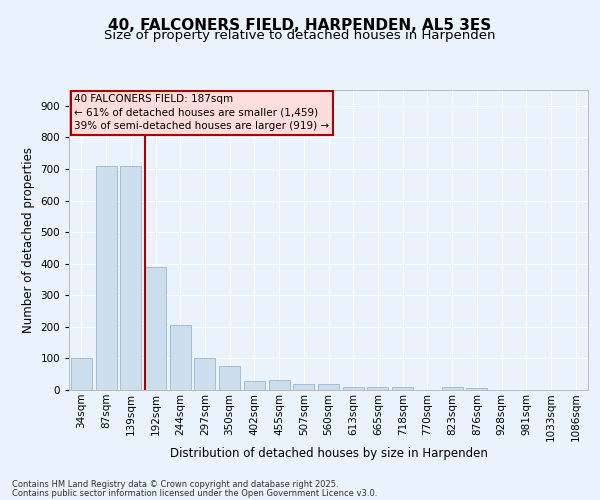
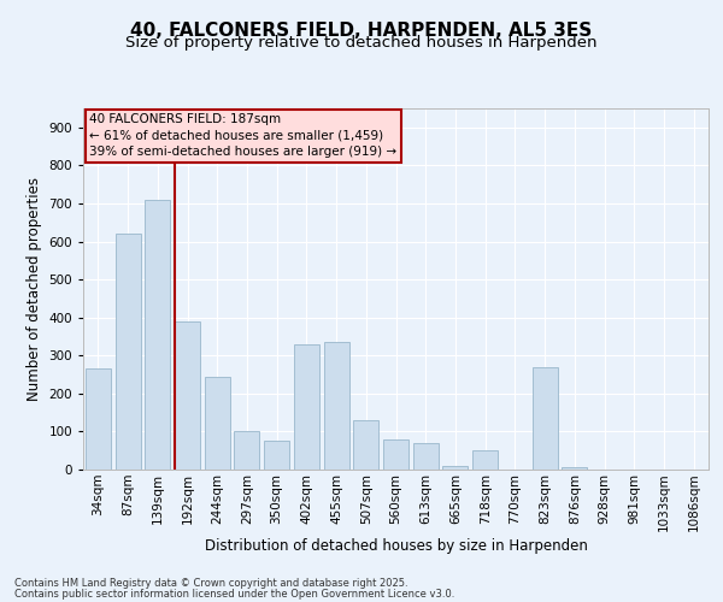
34sqm: 100 -> 265
87sqm: 710 -> 620
244sqm: 205 -> 245
402sqm: 30 -> 330
455sqm: 33 -> 335
507sqm: 20 -> 130
560sqm: 20 -> 80
613sqm: 10 -> 70
718sqm: 8 -> 50
823sqm: 10 -> 270
